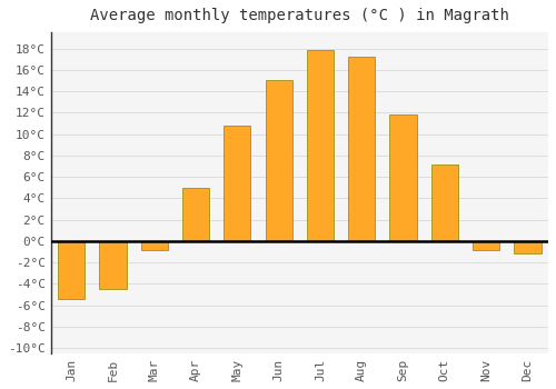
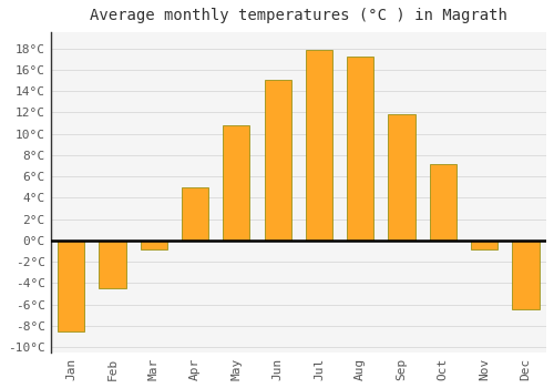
Jan: -5.4°C -> -8.5°C
Dec: -1.2°C -> -6.5°C
